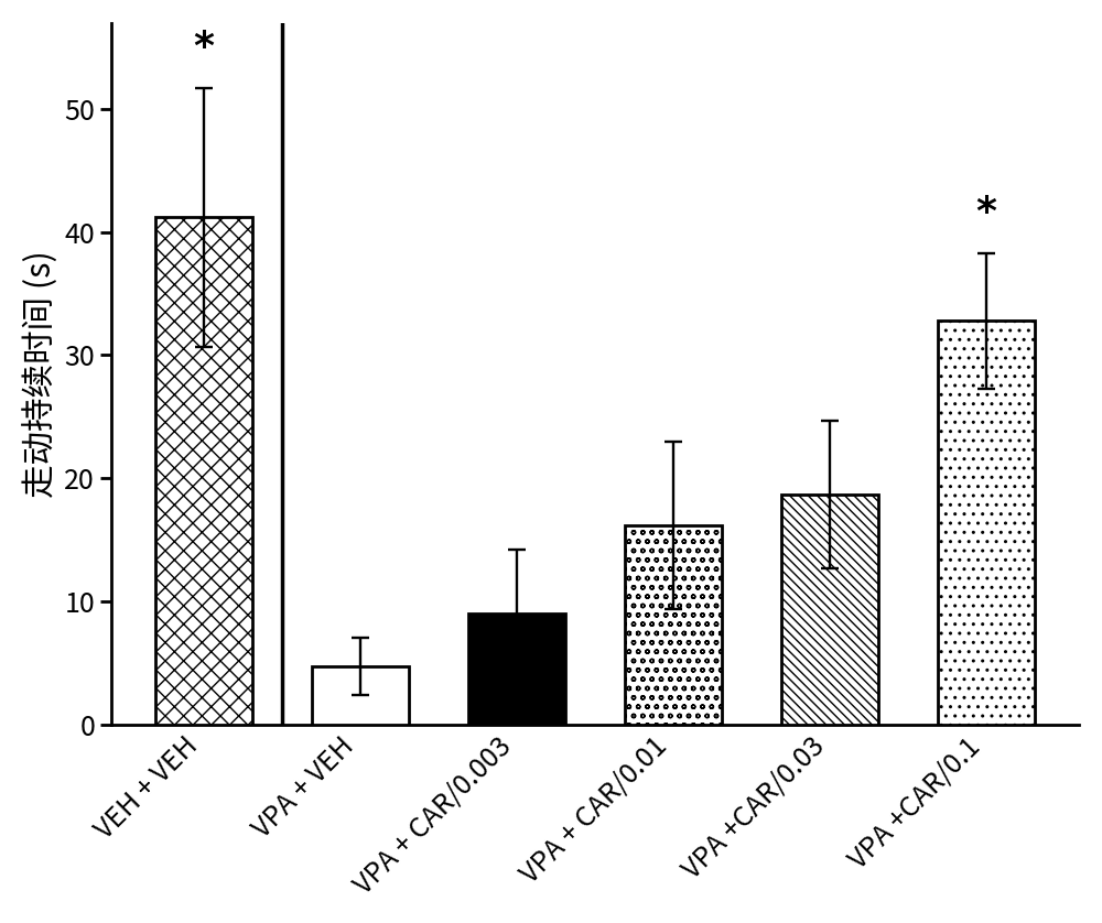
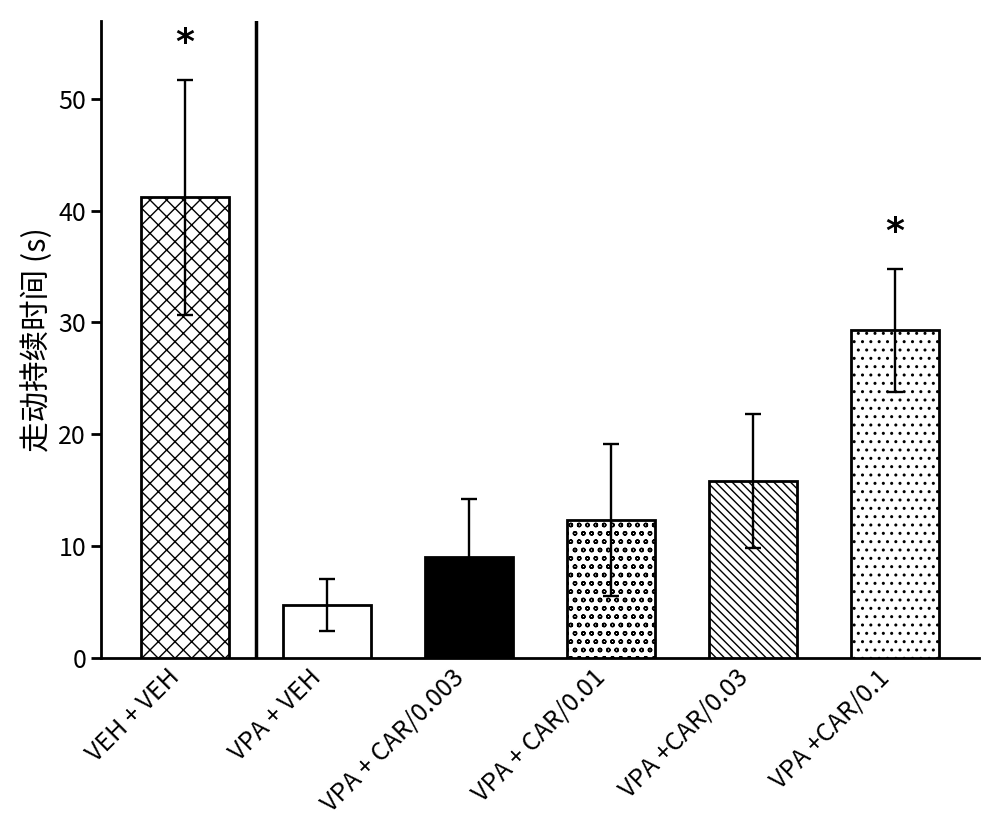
VPA + CAR/0.01: 16.2 -> 12.3
VPA +CAR/0.03: 18.7 -> 15.8
VPA +CAR/0.1: 32.8 -> 29.3
